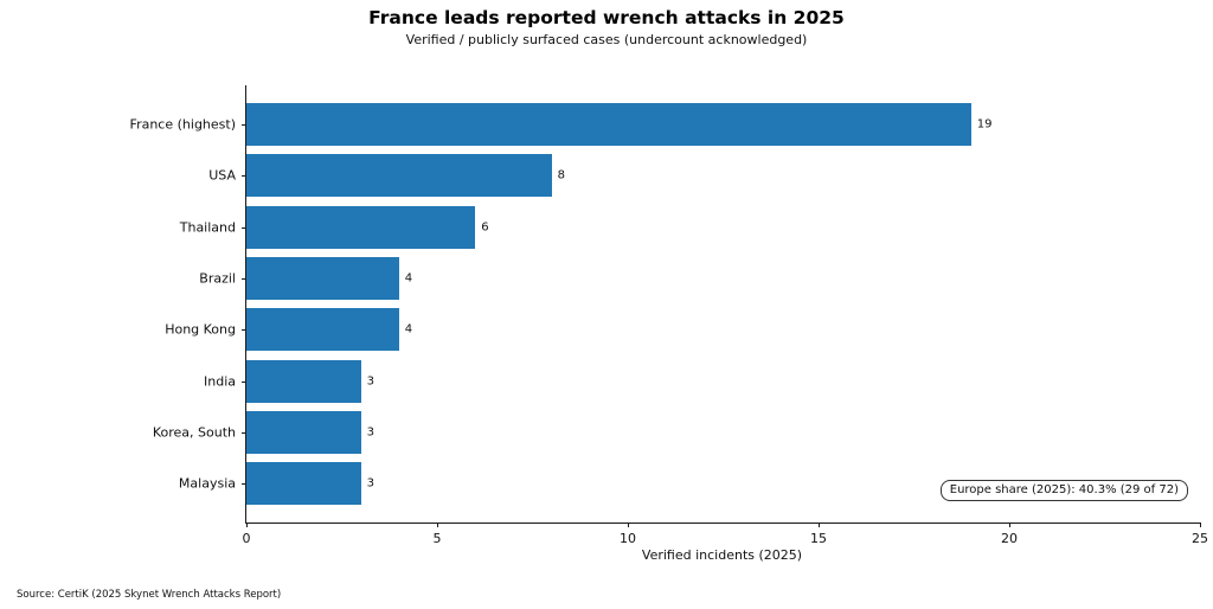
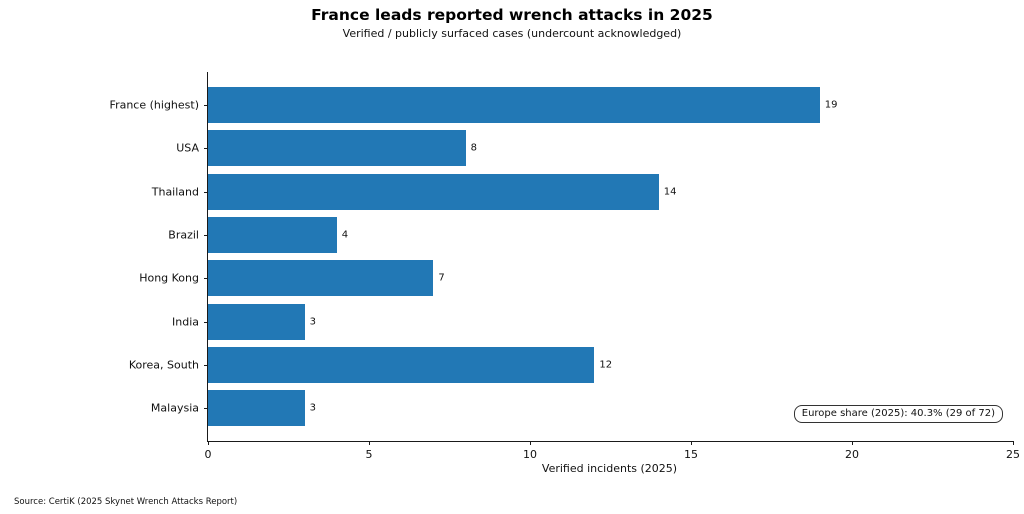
Thailand: 6 -> 14
Hong Kong: 4 -> 7
Korea, South: 3 -> 12
